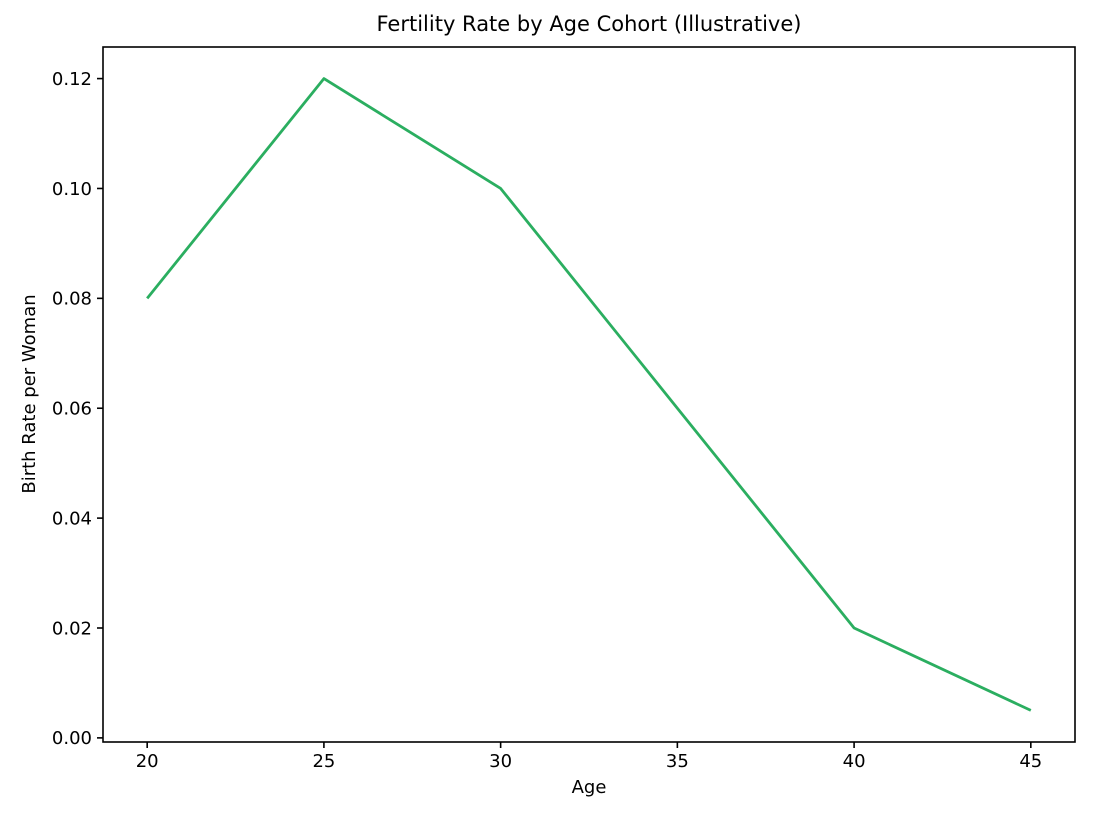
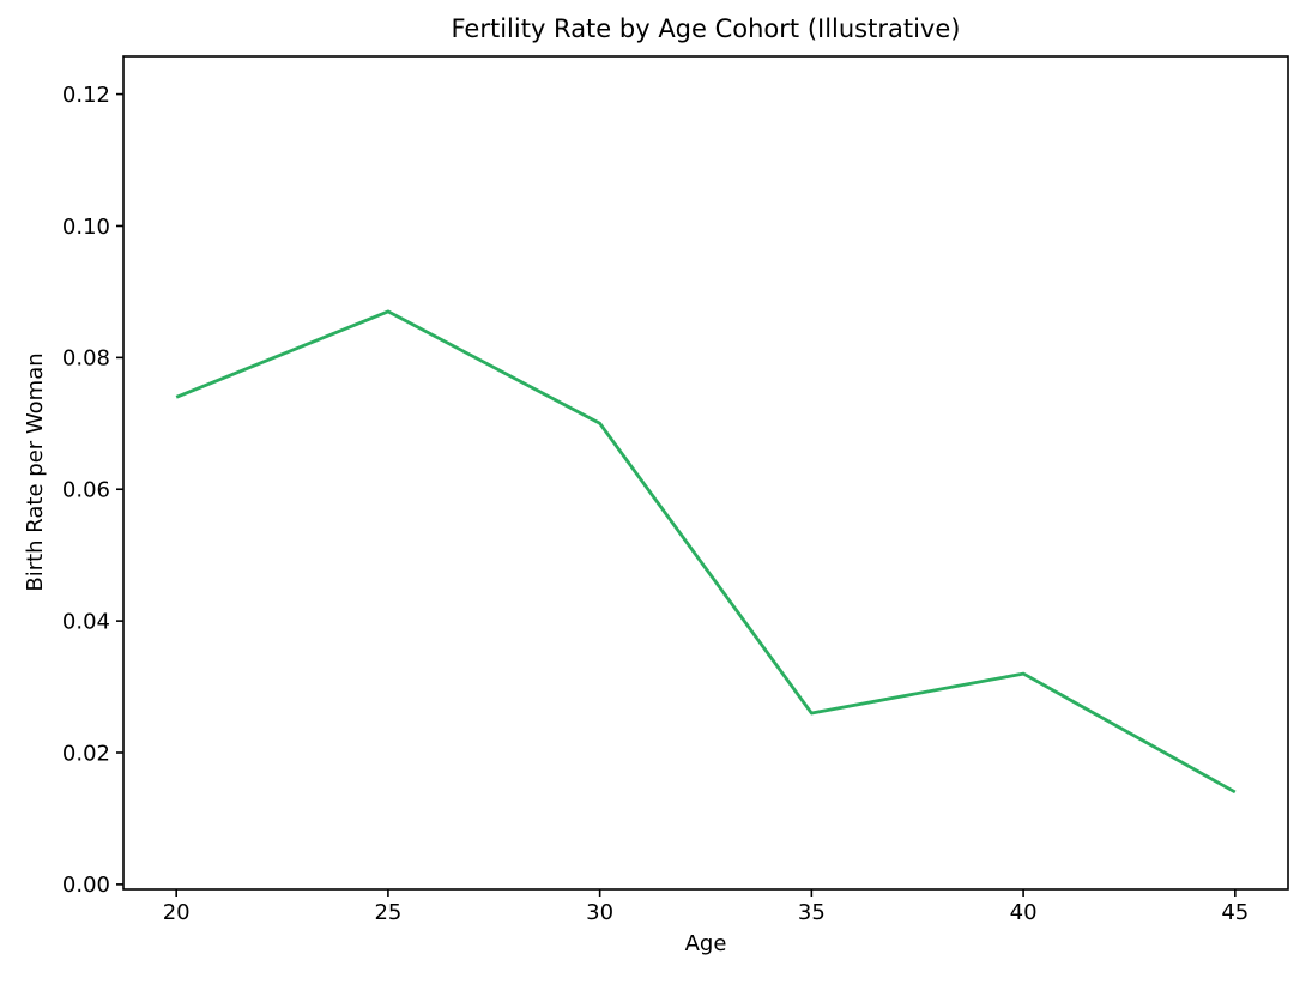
20: 0.080 -> 0.074
25: 0.120 -> 0.087
30: 0.100 -> 0.070
35: 0.060 -> 0.026
40: 0.020 -> 0.032
45: 0.005 -> 0.014
